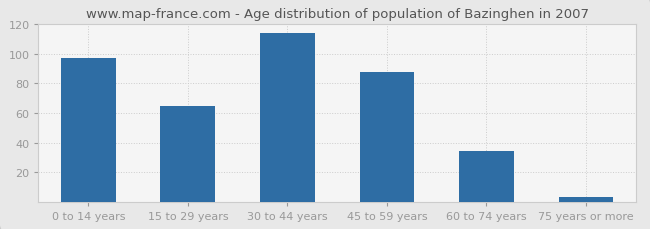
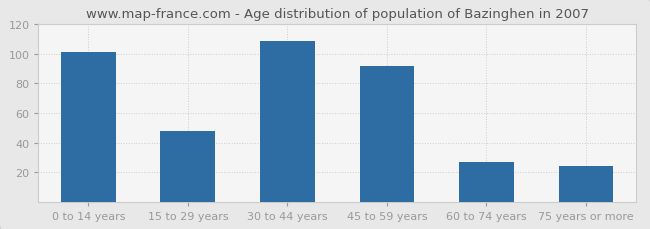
0 to 14 years: 97 -> 101
15 to 29 years: 65 -> 48
30 to 44 years: 114 -> 109
45 to 59 years: 88 -> 92
60 to 74 years: 34 -> 27
75 years or more: 3 -> 24
